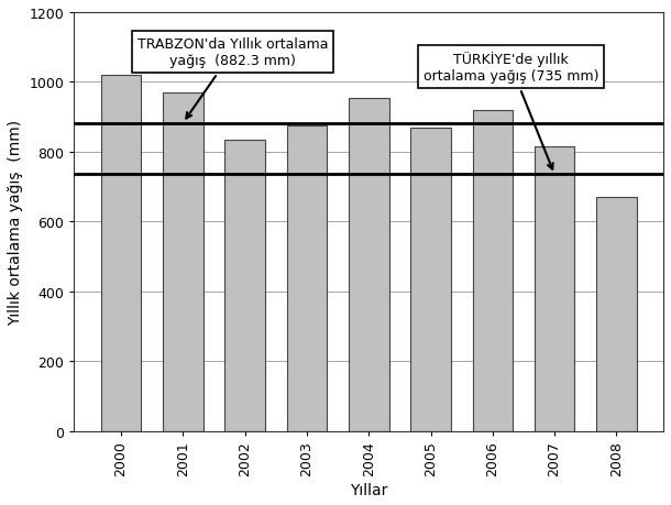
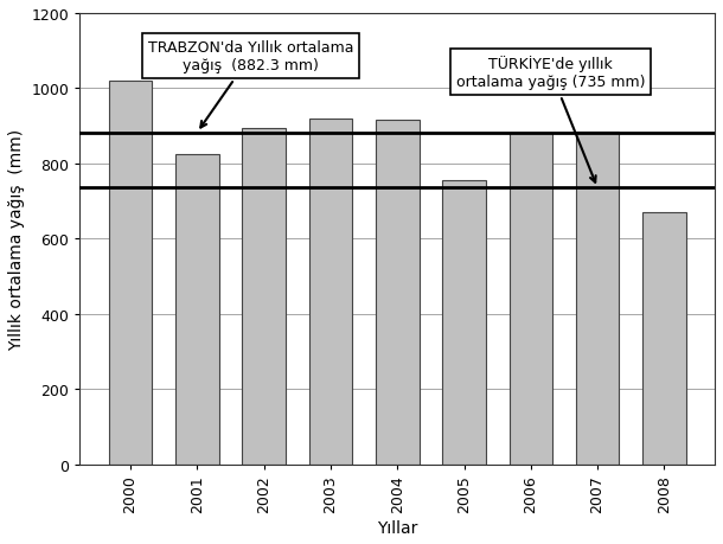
2001: 970 -> 825
2002: 835 -> 895
2003: 875 -> 920
2004: 955 -> 915
2005: 870 -> 755
2006: 920 -> 880
2007: 815 -> 885
